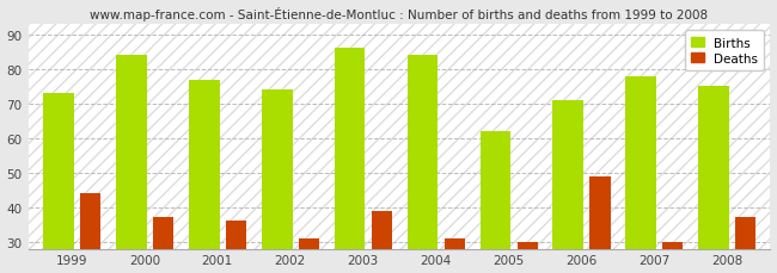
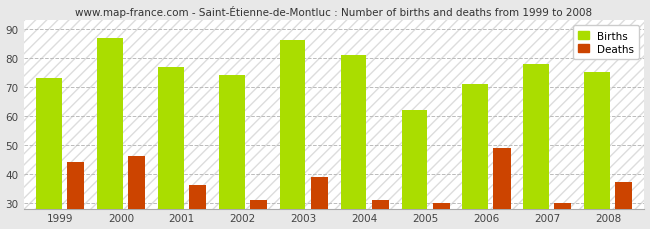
Births/2000: 84 -> 87
Deaths/2000: 37 -> 46
Births/2004: 84 -> 81
